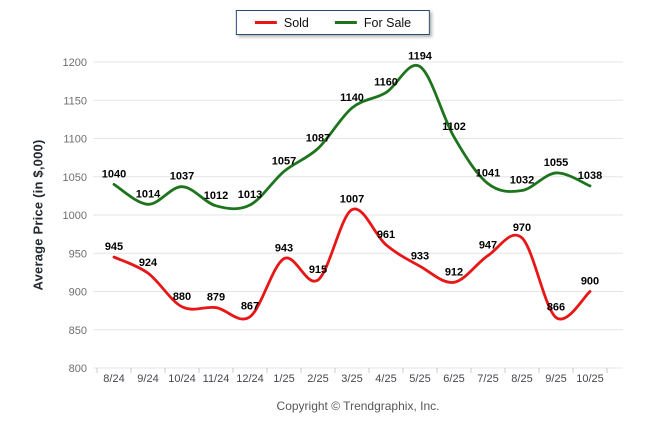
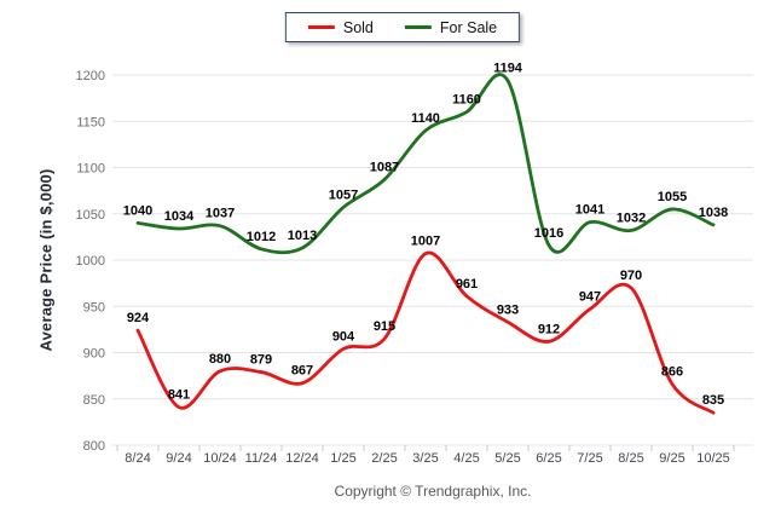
Sold/8/24: 945 -> 924
Sold/9/24: 924 -> 841
For Sale/9/24: 1014 -> 1034
Sold/1/25: 943 -> 904
For Sale/6/25: 1102 -> 1016
Sold/10/25: 900 -> 835
